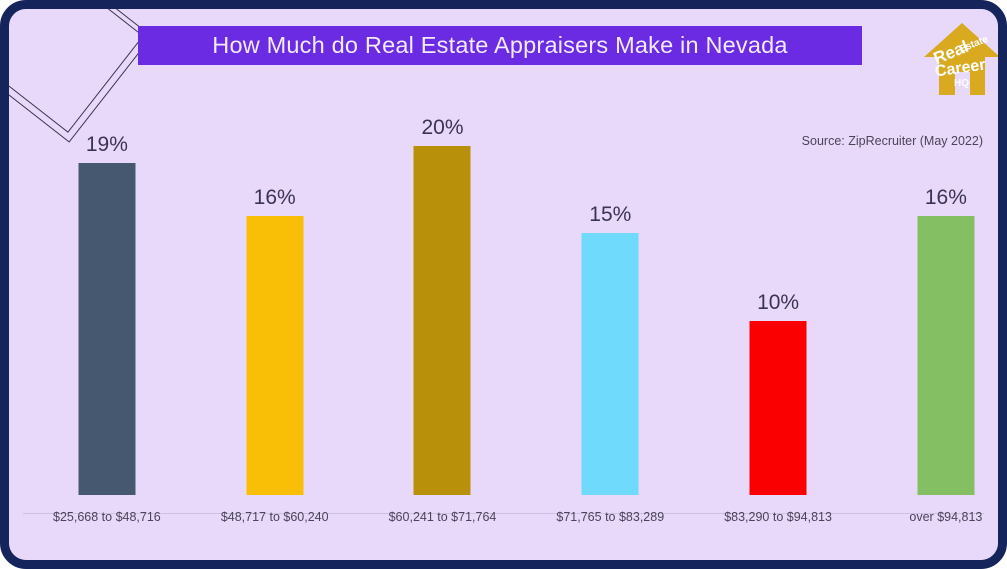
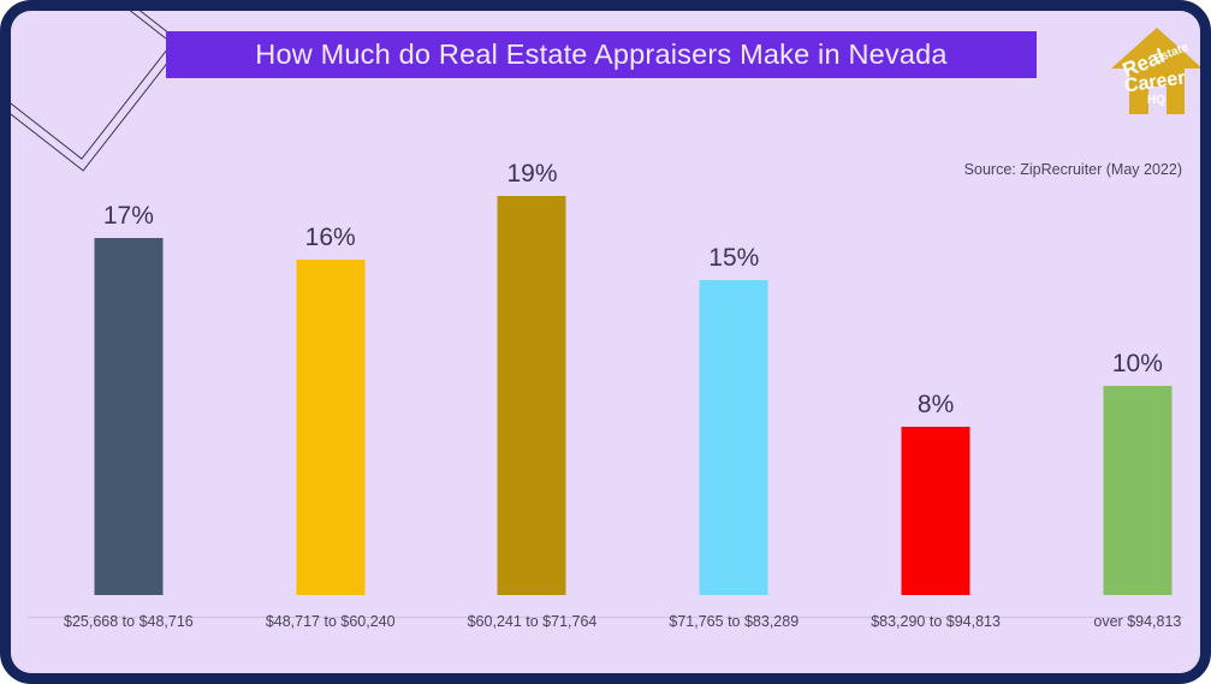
$25,668 to $48,716: 19% -> 17%
$60,241 to $71,764: 20% -> 19%
$83,290 to $94,813: 10% -> 8%
over $94,813: 16% -> 10%
